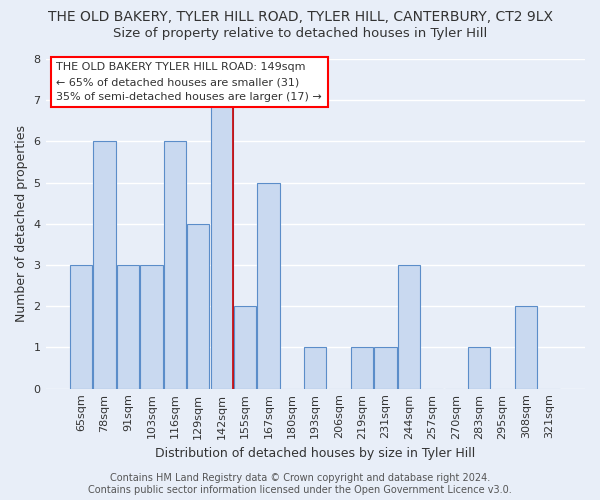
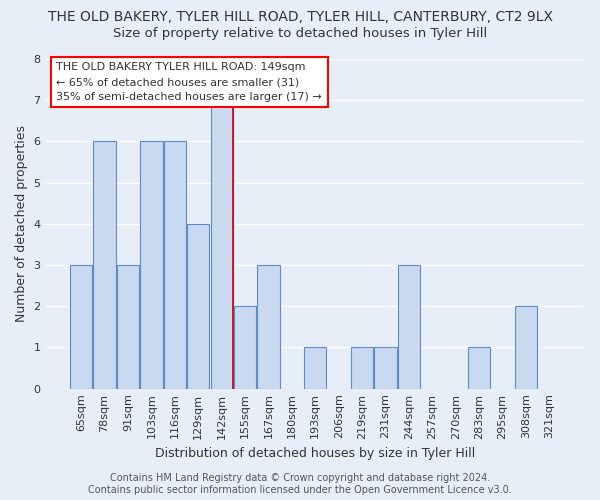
103sqm: 3 -> 6
167sqm: 5 -> 3
